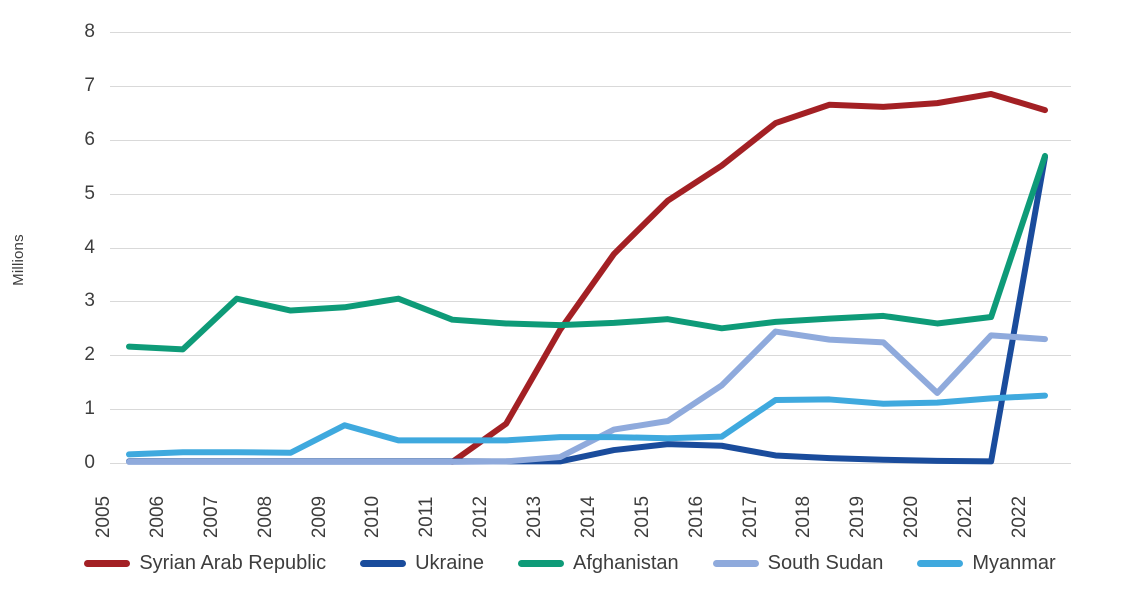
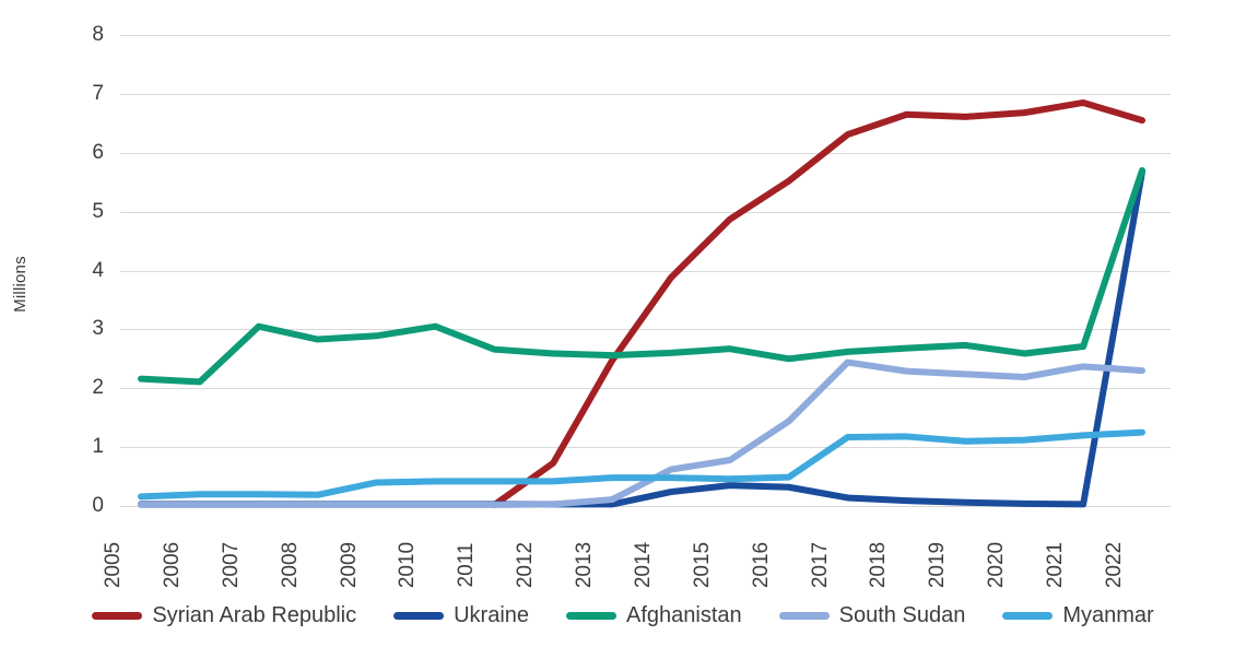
Myanmar/2009: 0.7 -> 0.4
South Sudan/2020: 1.3 -> 2.2
